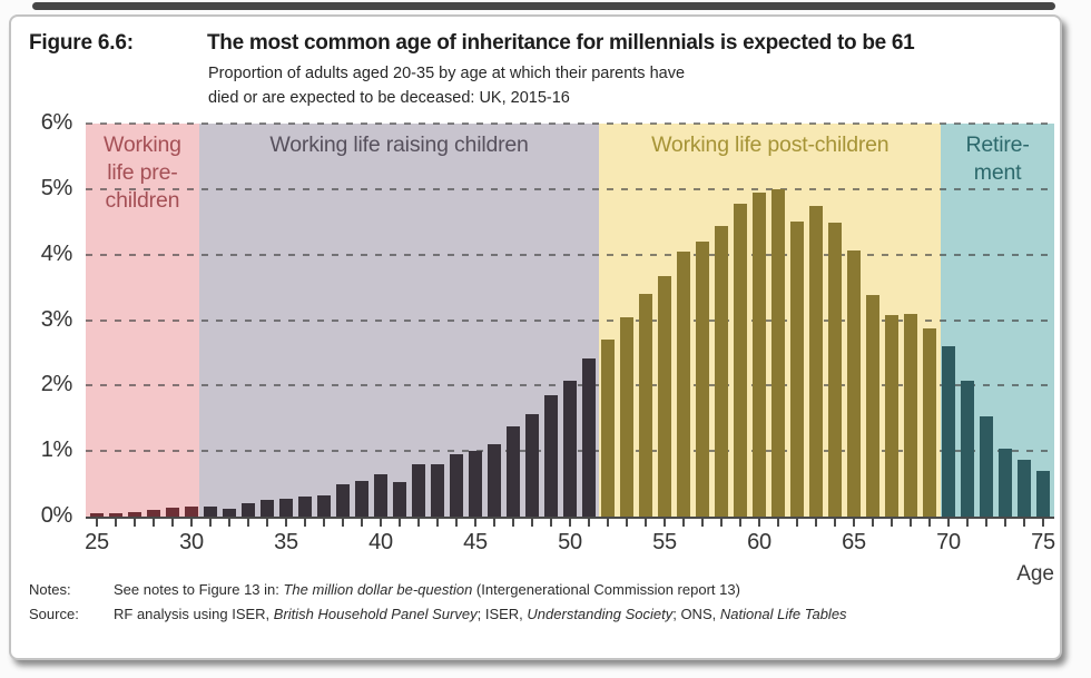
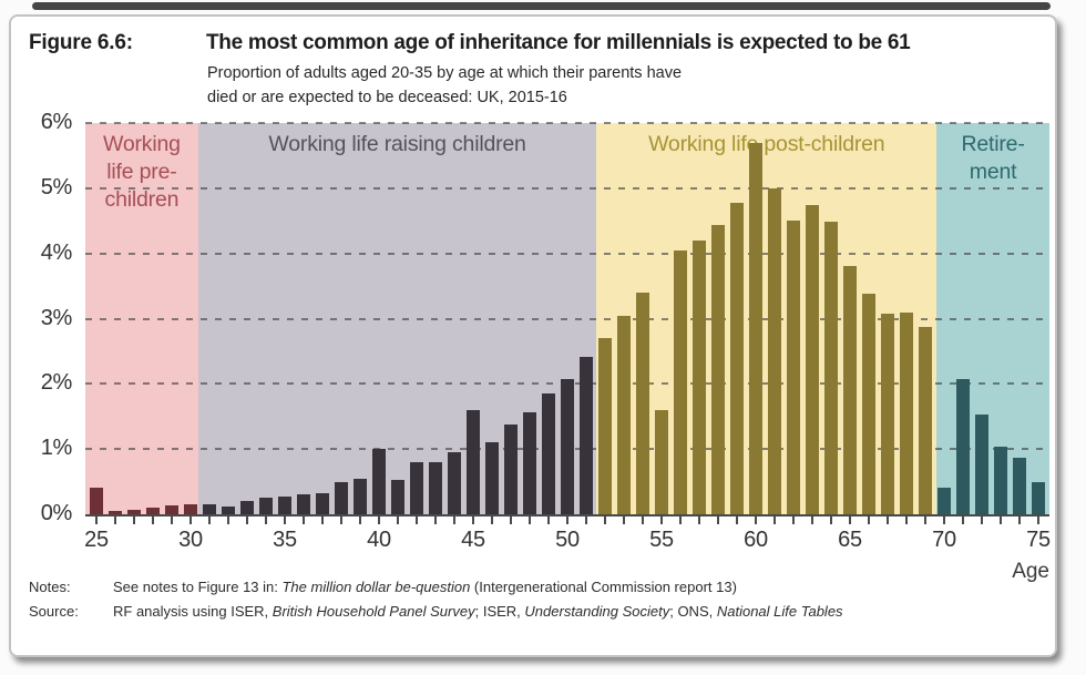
25: 0.1% -> 0.4%
40: 0.7% -> 1.0%
45: 1.0% -> 1.6%
55: 3.7% -> 1.6%
60: 5.0% -> 5.7%
65: 4.1% -> 3.8%
70: 2.6% -> 0.4%
75: 0.7% -> 0.5%
